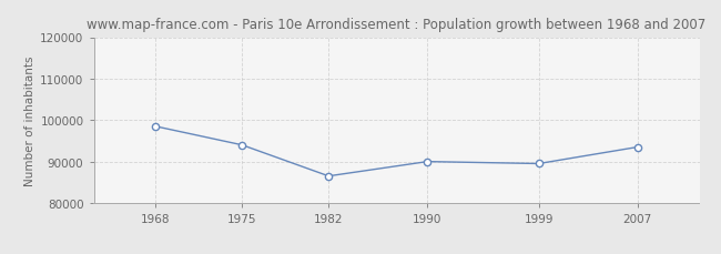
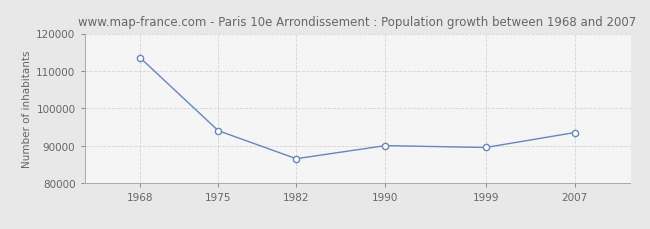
1968: 98500 -> 113500
